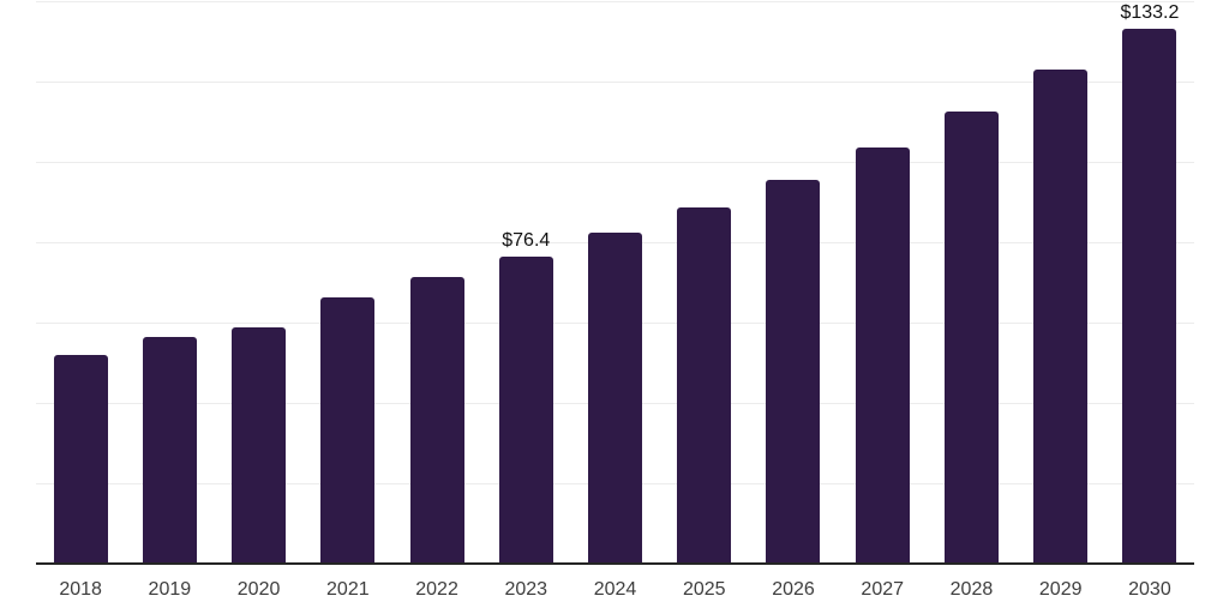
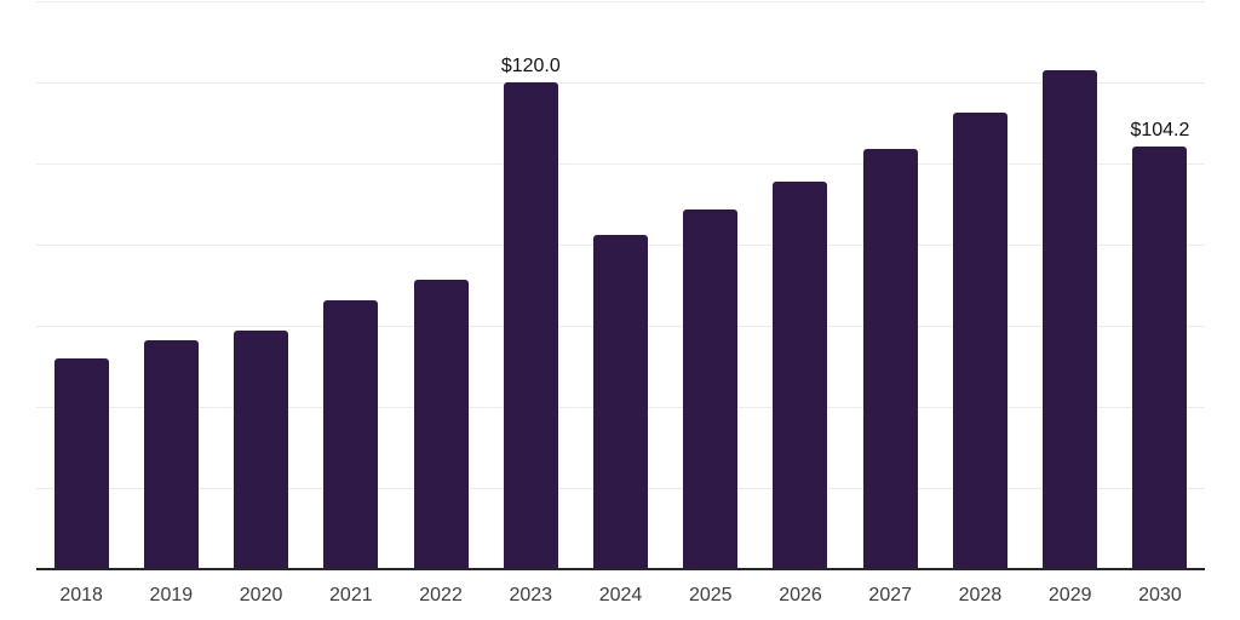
2023: $76.4 -> $120.0
2030: $133.2 -> $104.2
